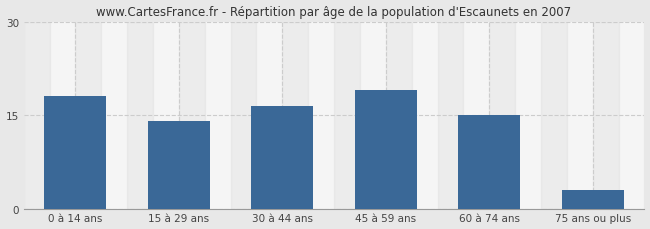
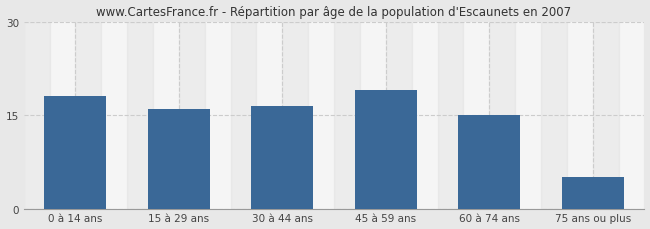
15 à 29 ans: 14.0 -> 16.0
75 ans ou plus: 3.0 -> 5.0
